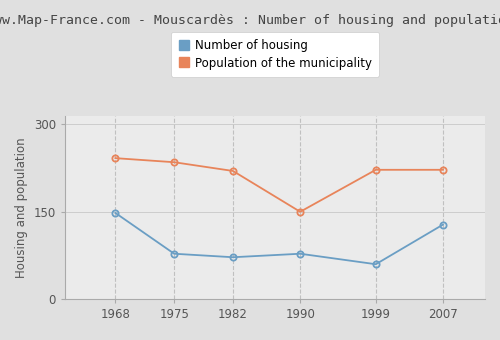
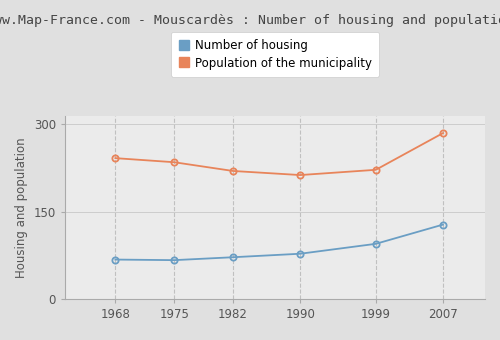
Number of housing/1968: 148 -> 68
Number of housing/1975: 78 -> 67
Population of the municipality/1990: 150 -> 213
Number of housing/1999: 60 -> 95
Population of the municipality/2007: 222 -> 285
